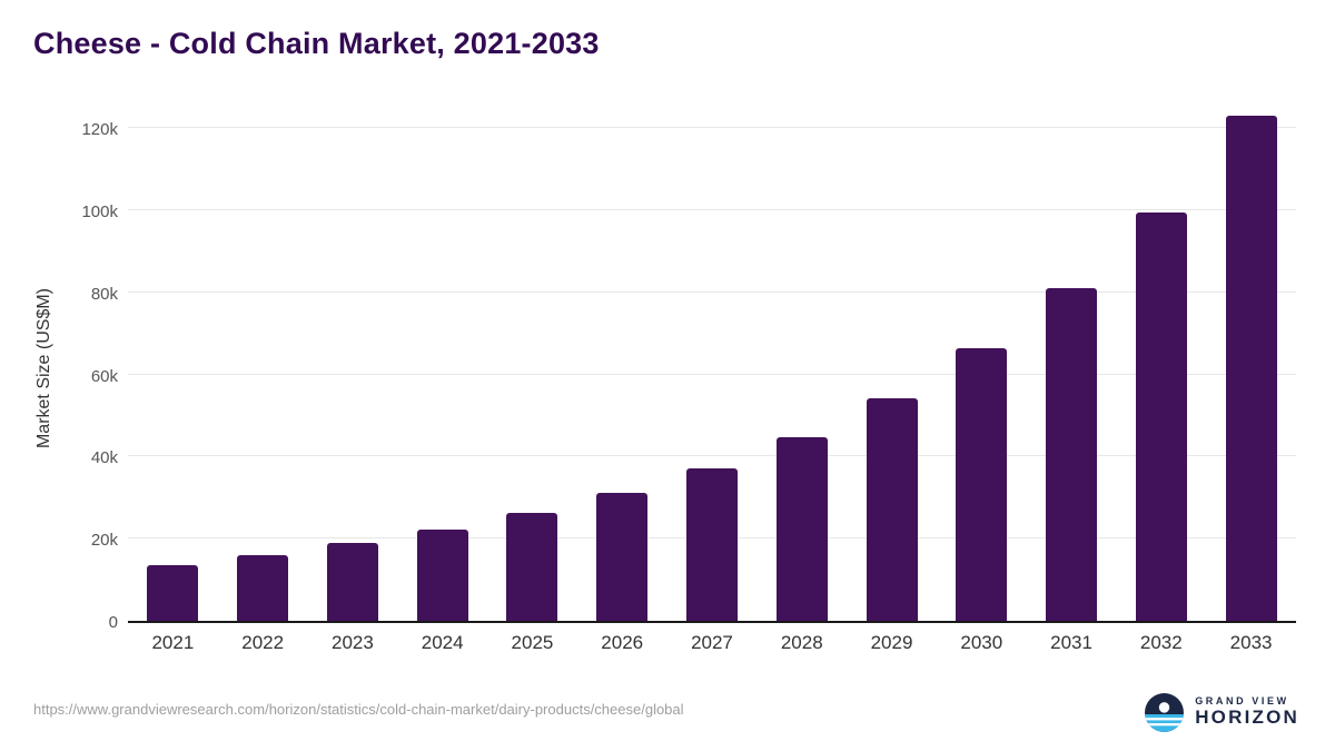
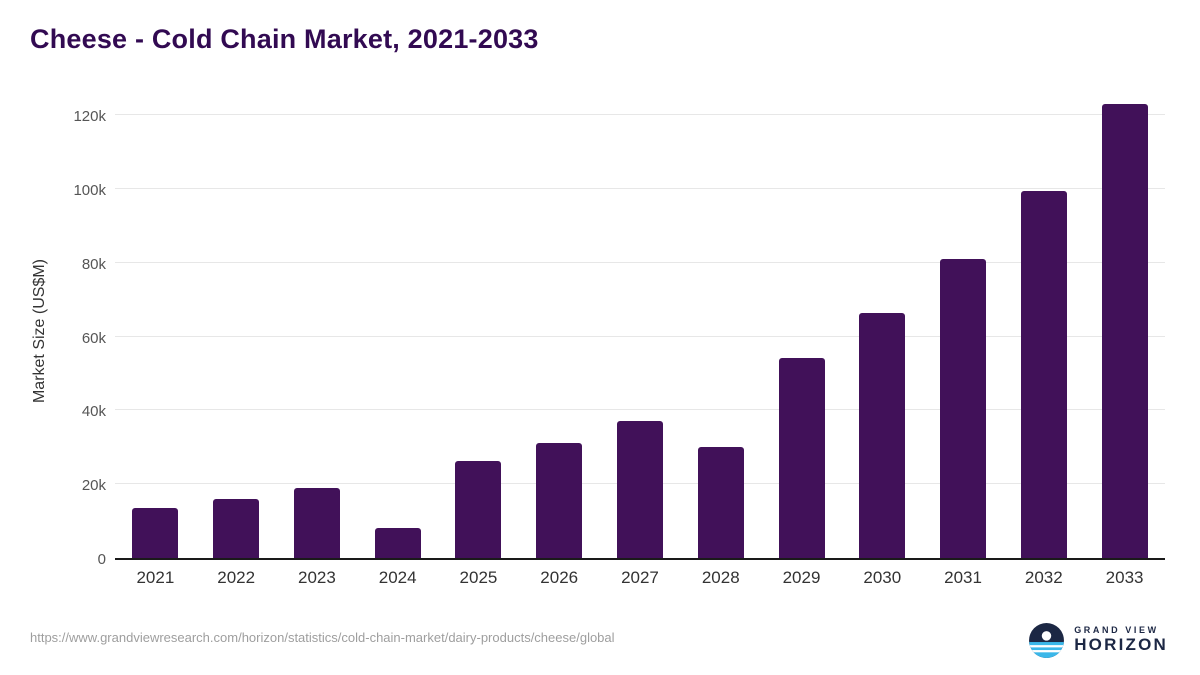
2024: 22k -> 8k
2028: 45k -> 30k
